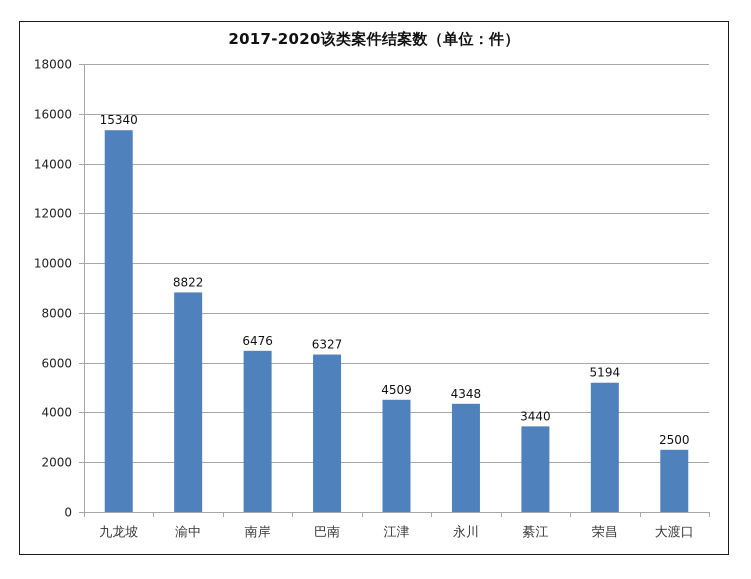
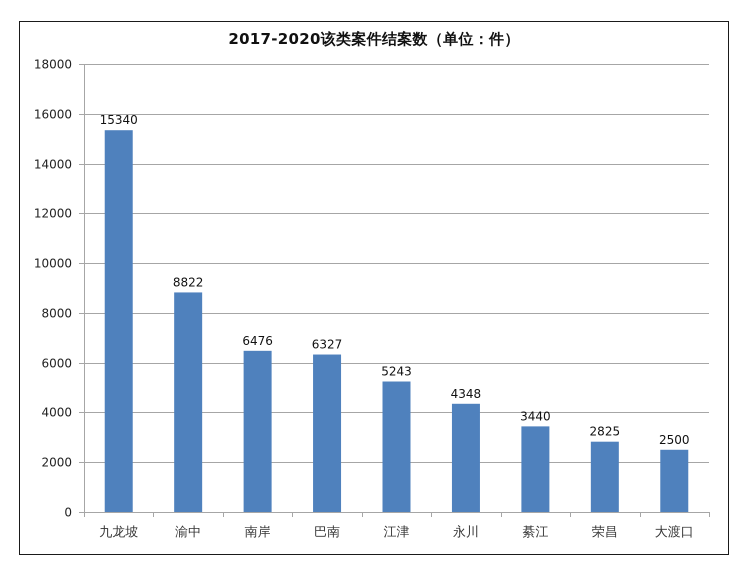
江津: 4509 -> 5243
荣昌: 5194 -> 2825
